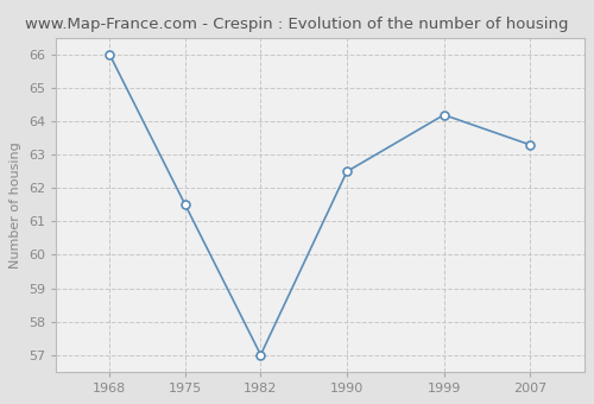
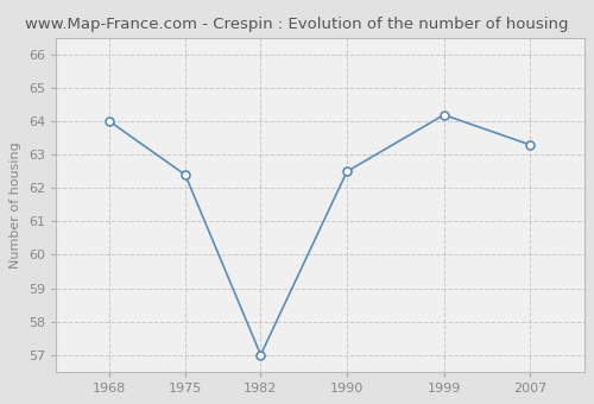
1968: 66.0 -> 64.0
1975: 61.5 -> 62.4
